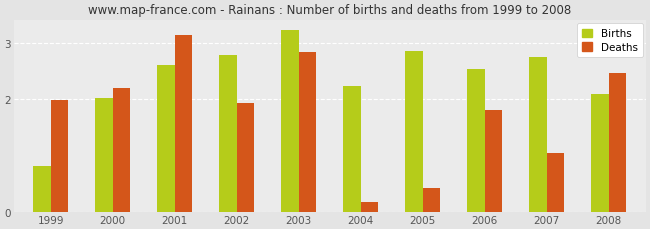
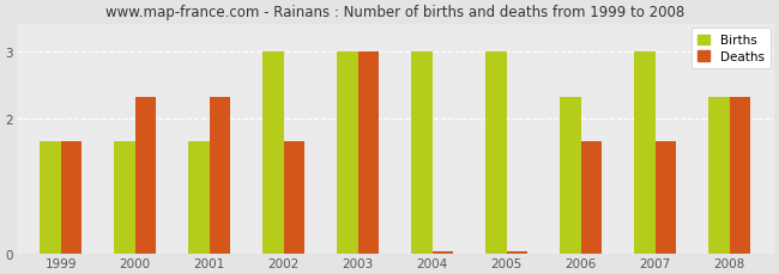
Births/1999: 0.82 -> 1.67
Deaths/1999: 1.98 -> 1.67
Births/2000: 2.02 -> 1.67
Deaths/2000: 2.20 -> 2.33
Births/2001: 2.60 -> 1.67
Deaths/2001: 3.14 -> 2.33
Births/2002: 2.78 -> 3.00
Deaths/2002: 1.94 -> 1.67
Births/2003: 3.22 -> 3.00
Deaths/2003: 2.84 -> 3.00
Births/2004: 2.24 -> 3.00
Deaths/2004: 0.18 -> 0.03
Births/2005: 2.86 -> 3.00
Deaths/2005: 0.42 -> 0.03
Births/2006: 2.54 -> 2.33
Deaths/2006: 1.80 -> 1.67
Births/2007: 2.74 -> 3.00
Deaths/2007: 1.04 -> 1.67
Births/2008: 2.10 -> 2.33
Deaths/2008: 2.46 -> 2.33
